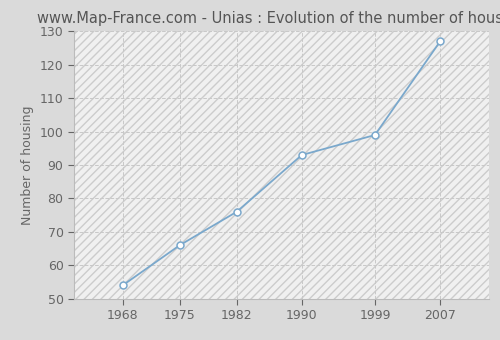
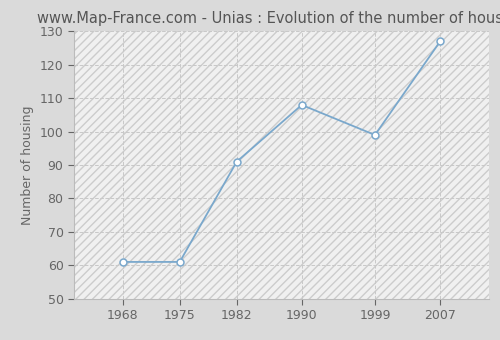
1968: 54 -> 61
1975: 66 -> 61
1982: 76 -> 91
1990: 93 -> 108
